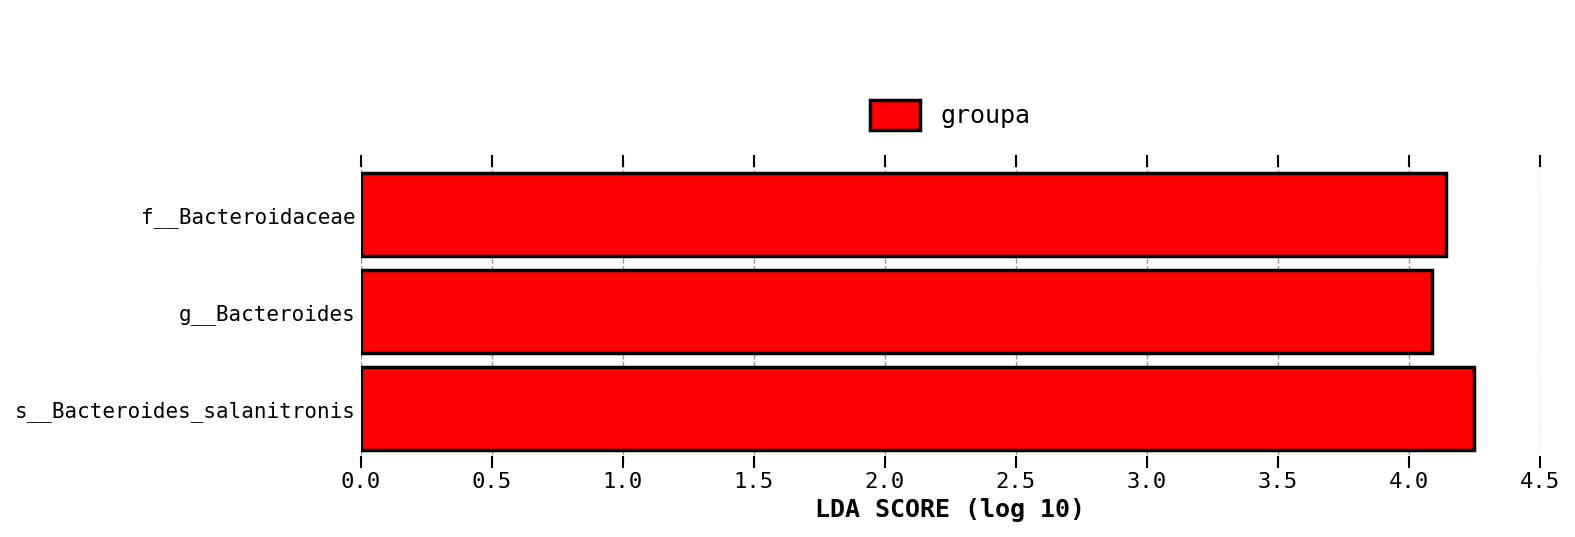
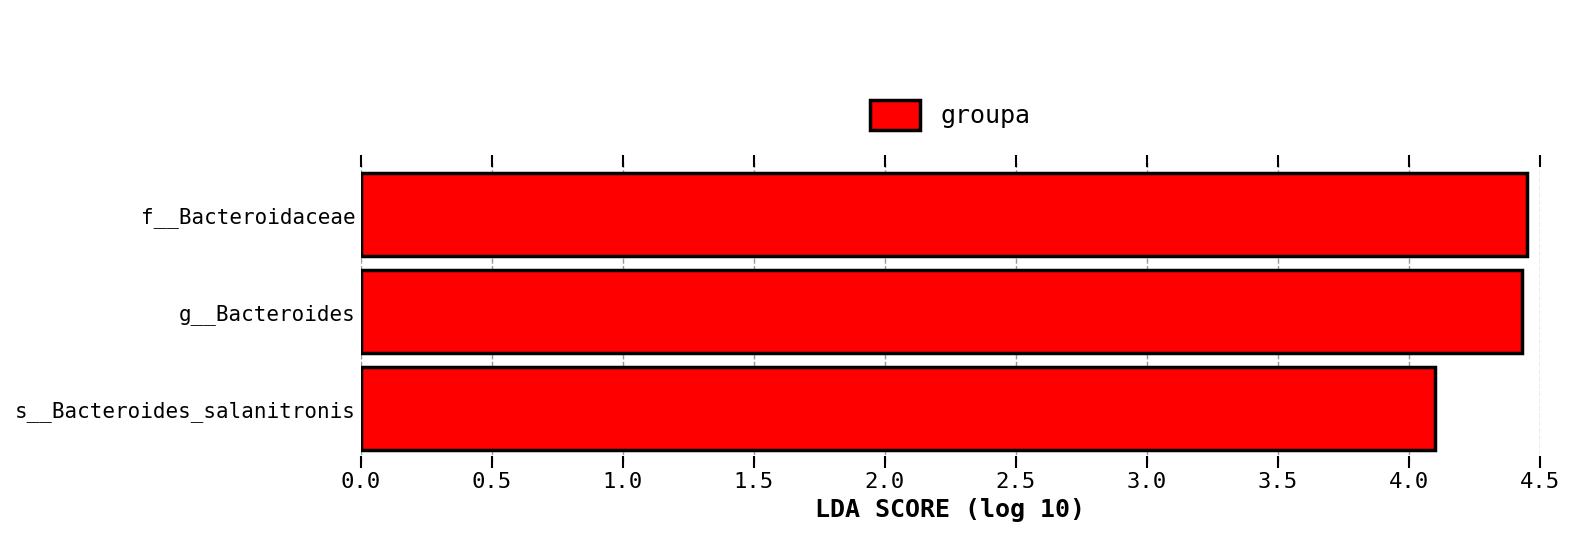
f__Bacteroidaceae: 4.14 -> 4.45
g__Bacteroides: 4.09 -> 4.43
s__Bacteroides_salanitronis: 4.25 -> 4.10
